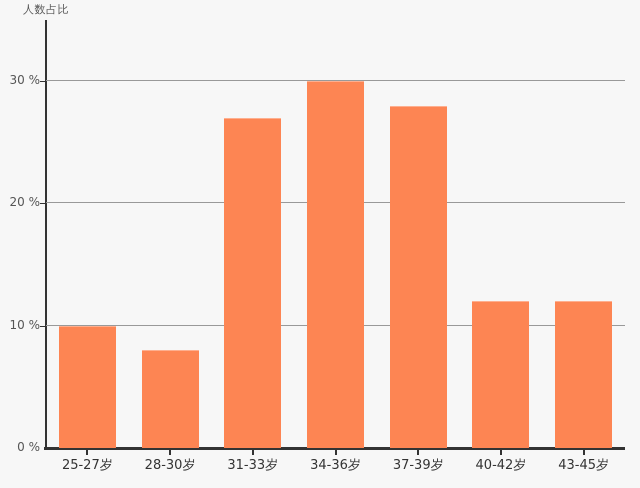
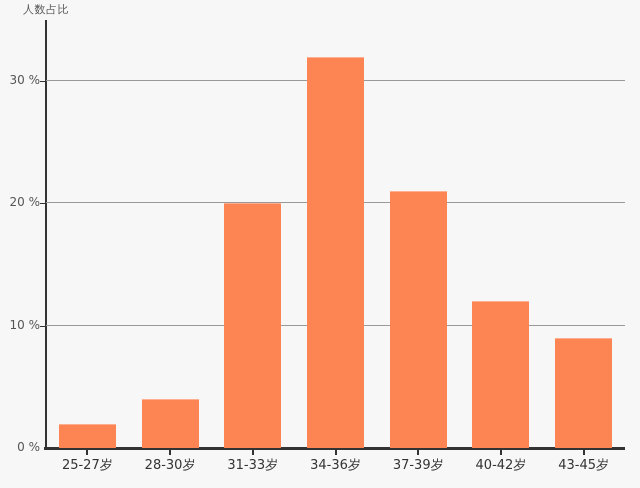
25-27岁: 10% -> 2%
28-30岁: 8% -> 4%
31-33岁: 27% -> 20%
34-36岁: 30% -> 32%
37-39岁: 28% -> 21%
43-45岁: 12% -> 9%
